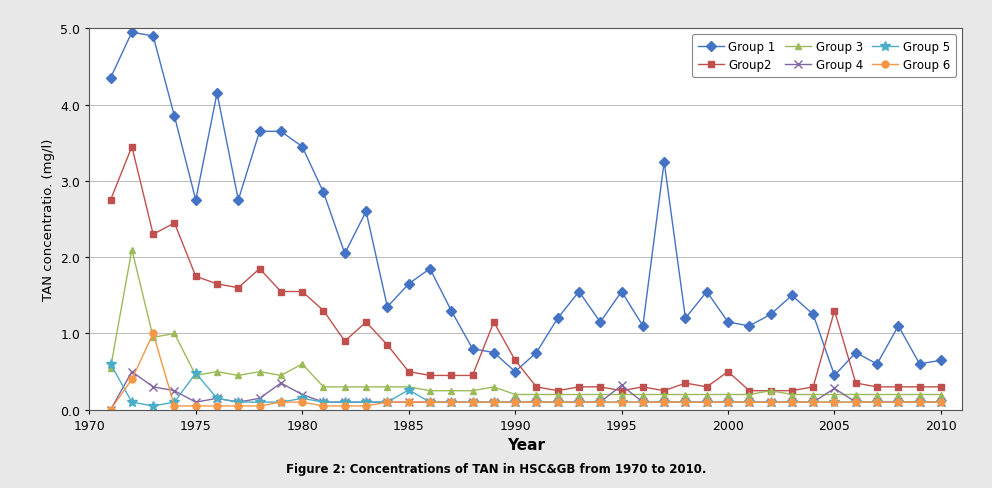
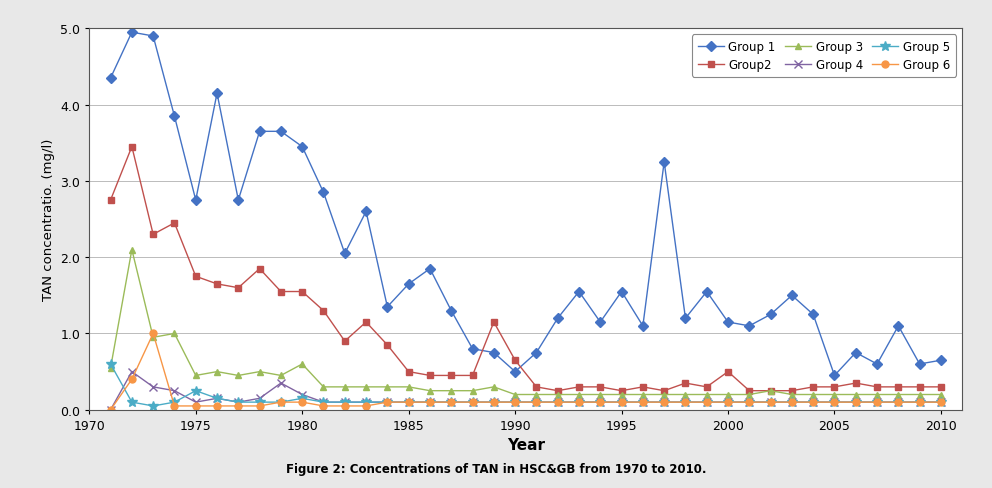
Group 5/1975: 0.48 -> 0.25
Group 5/1985: 0.26 -> 0.10
Group 4/1995: 0.32 -> 0.10
Group2/2005: 1.30 -> 0.30
Group 4/2005: 0.28 -> 0.10
